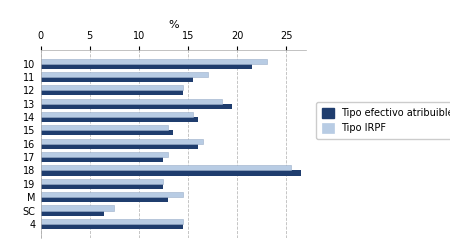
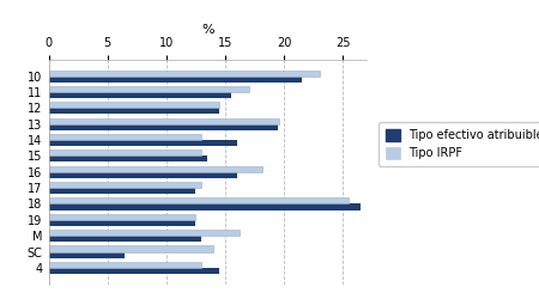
Tipo IRPF/13: 18.5 -> 19.6
Tipo IRPF/14: 15.5 -> 13.0
Tipo IRPF/16: 16.5 -> 18.2
Tipo IRPF/M: 14.5 -> 16.2
Tipo IRPF/SC: 7.5 -> 14.0
Tipo IRPF/4: 14.5 -> 13.0
